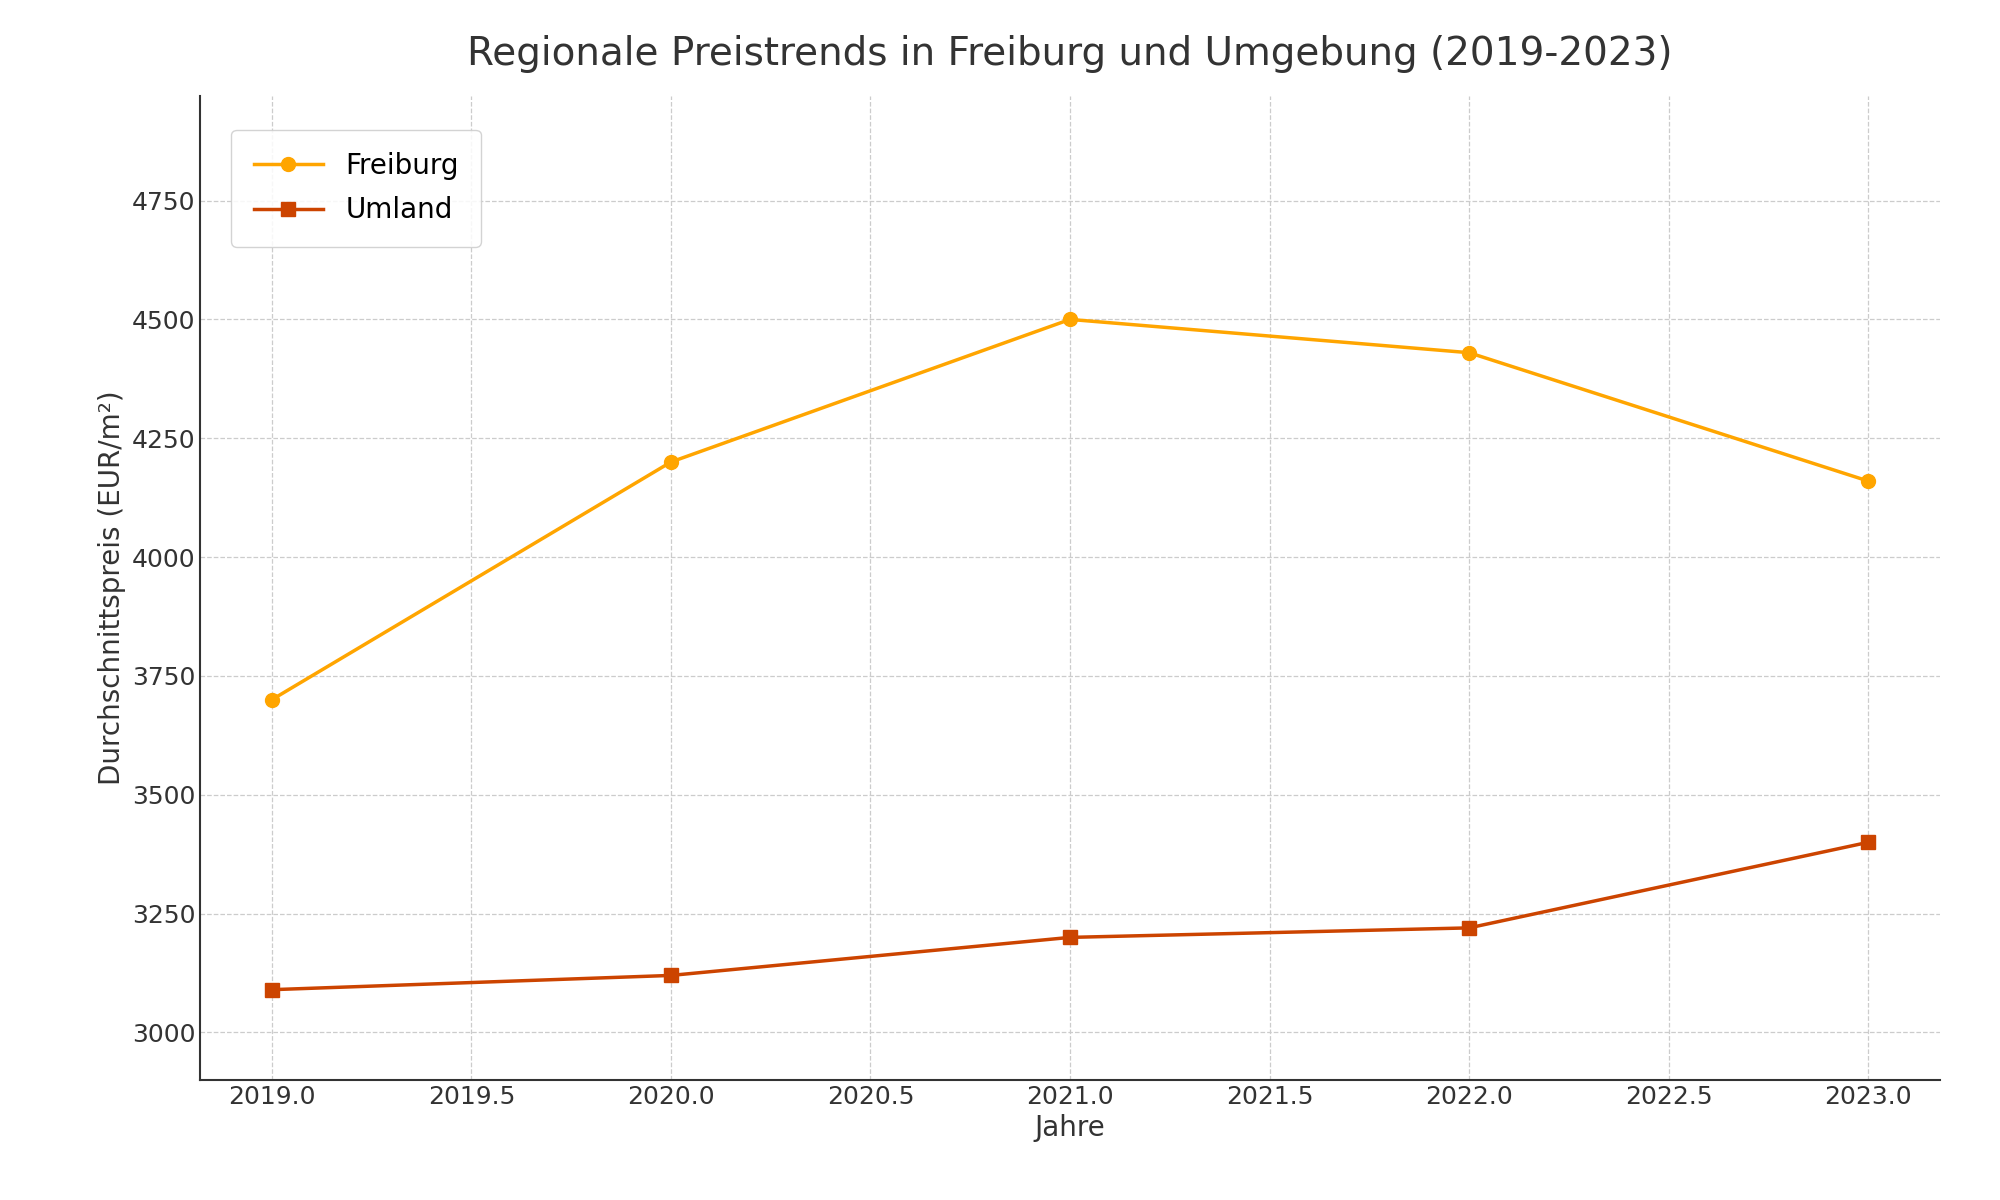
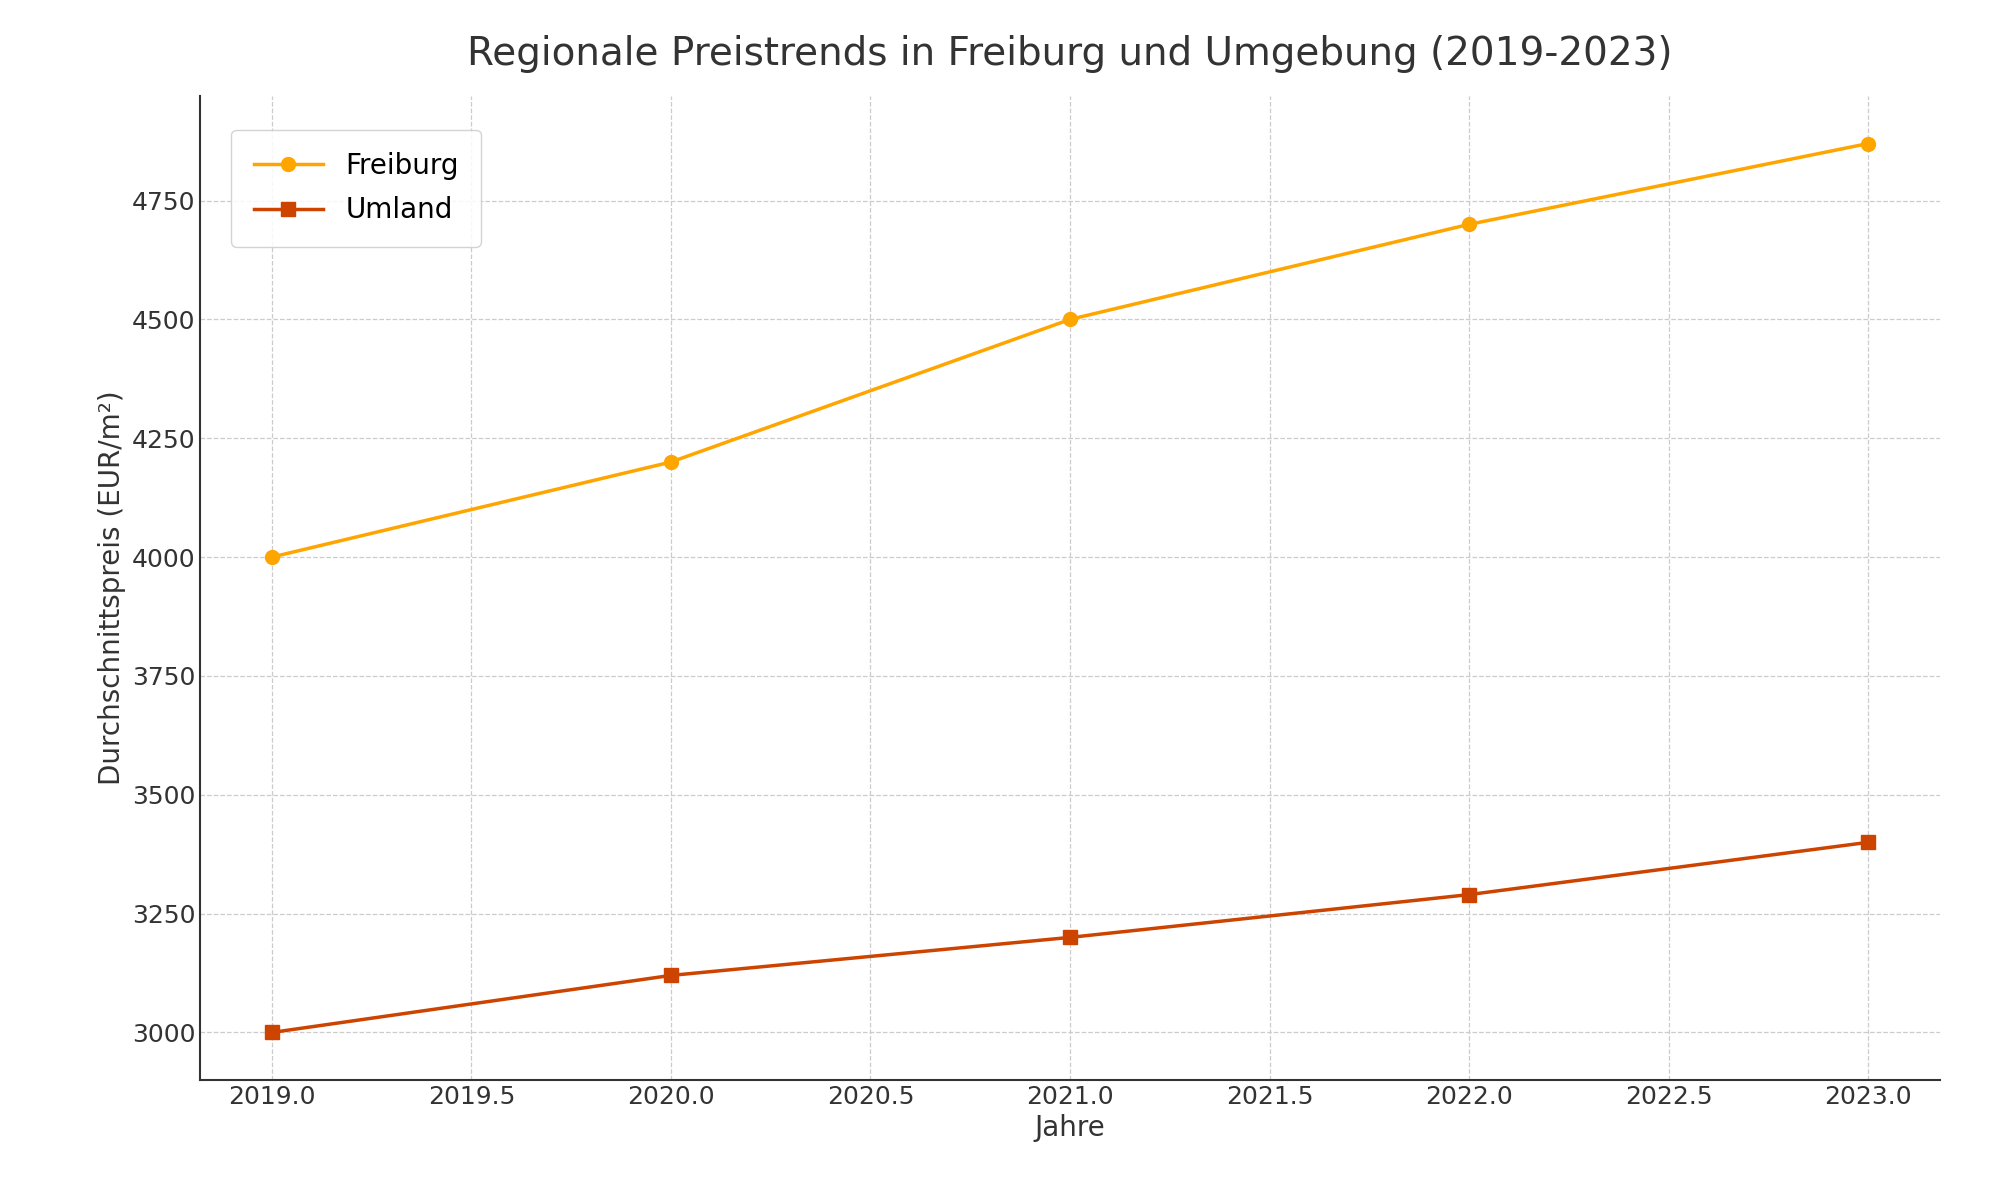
Freiburg/2019.0: 3700 -> 4000
Umland/2019.0: 3090 -> 3000
Freiburg/2022.0: 4430 -> 4700
Umland/2022.0: 3220 -> 3290
Freiburg/2023.0: 4160 -> 4870
